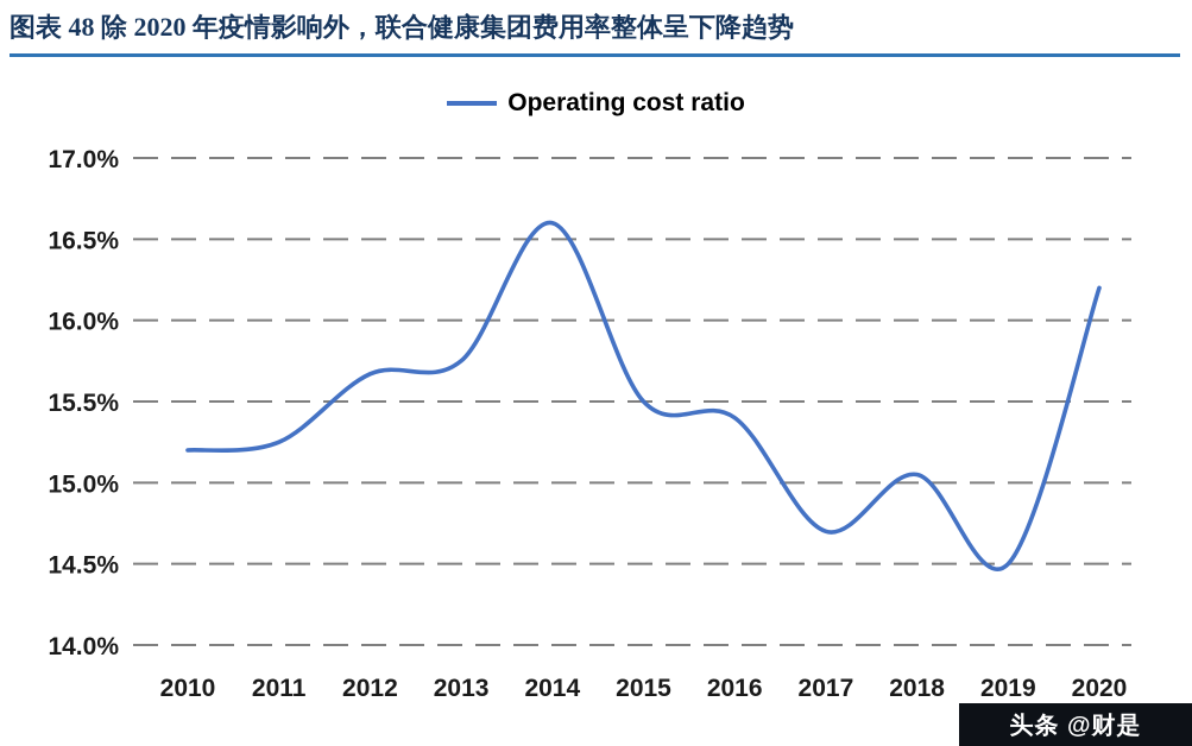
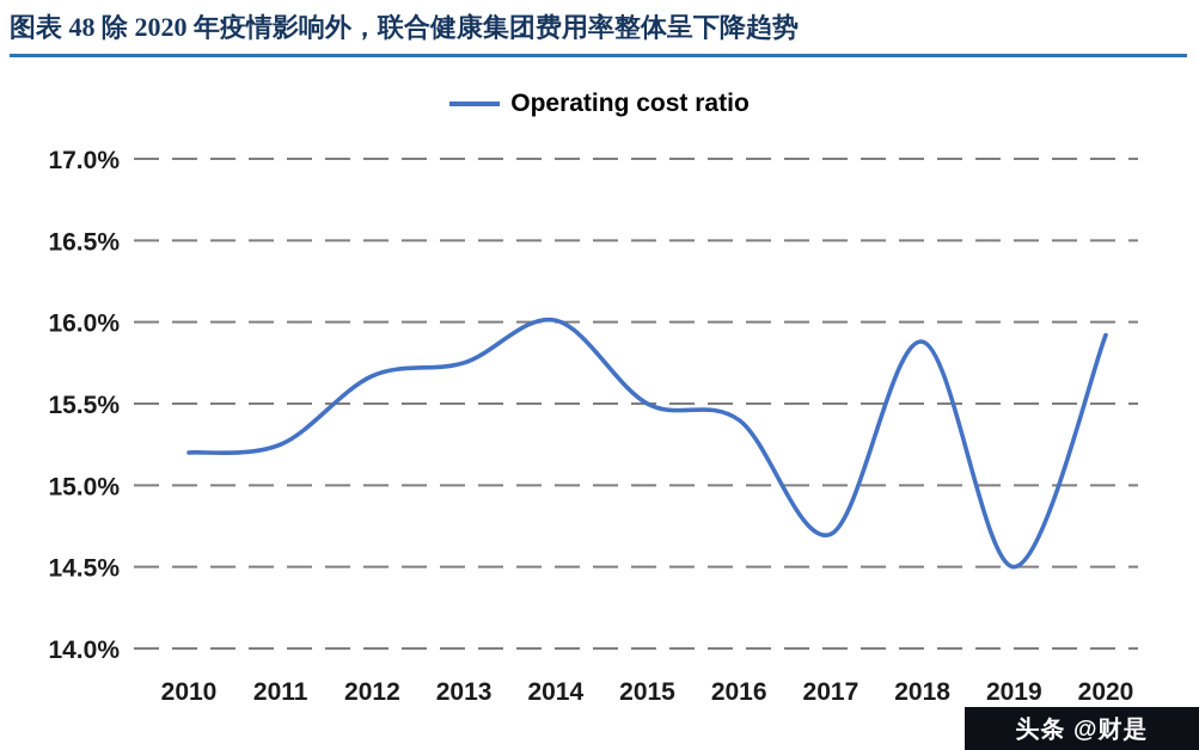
2014: 16.60% -> 16.01%
2018: 15.05% -> 15.88%
2020: 16.20% -> 15.92%
